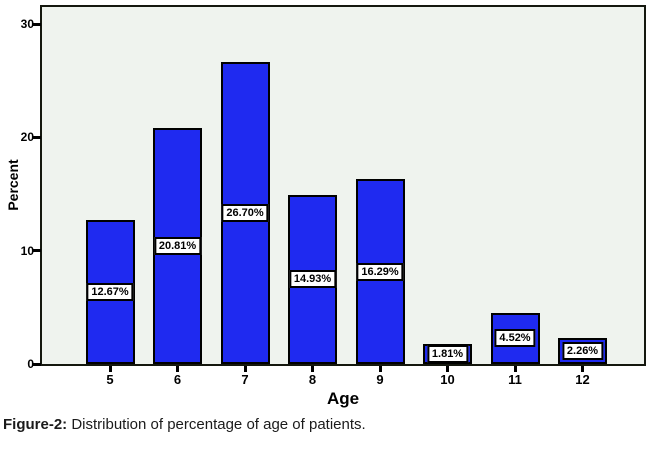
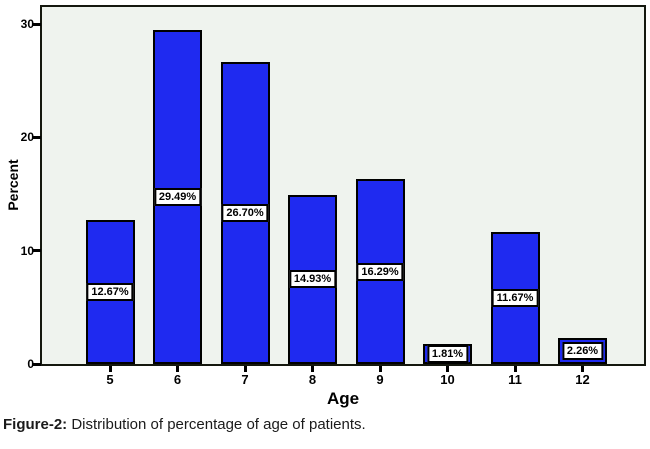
6: 20.81% -> 29.49%
11: 4.52% -> 11.67%
